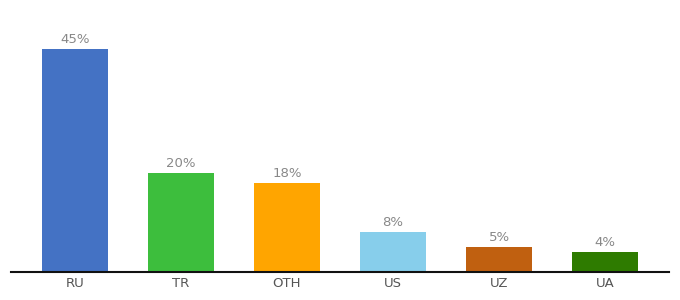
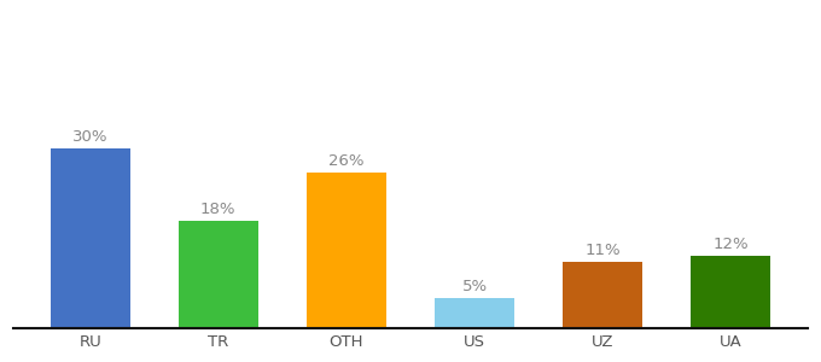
RU: 45% -> 30%
TR: 20% -> 18%
OTH: 18% -> 26%
US: 8% -> 5%
UZ: 5% -> 11%
UA: 4% -> 12%
